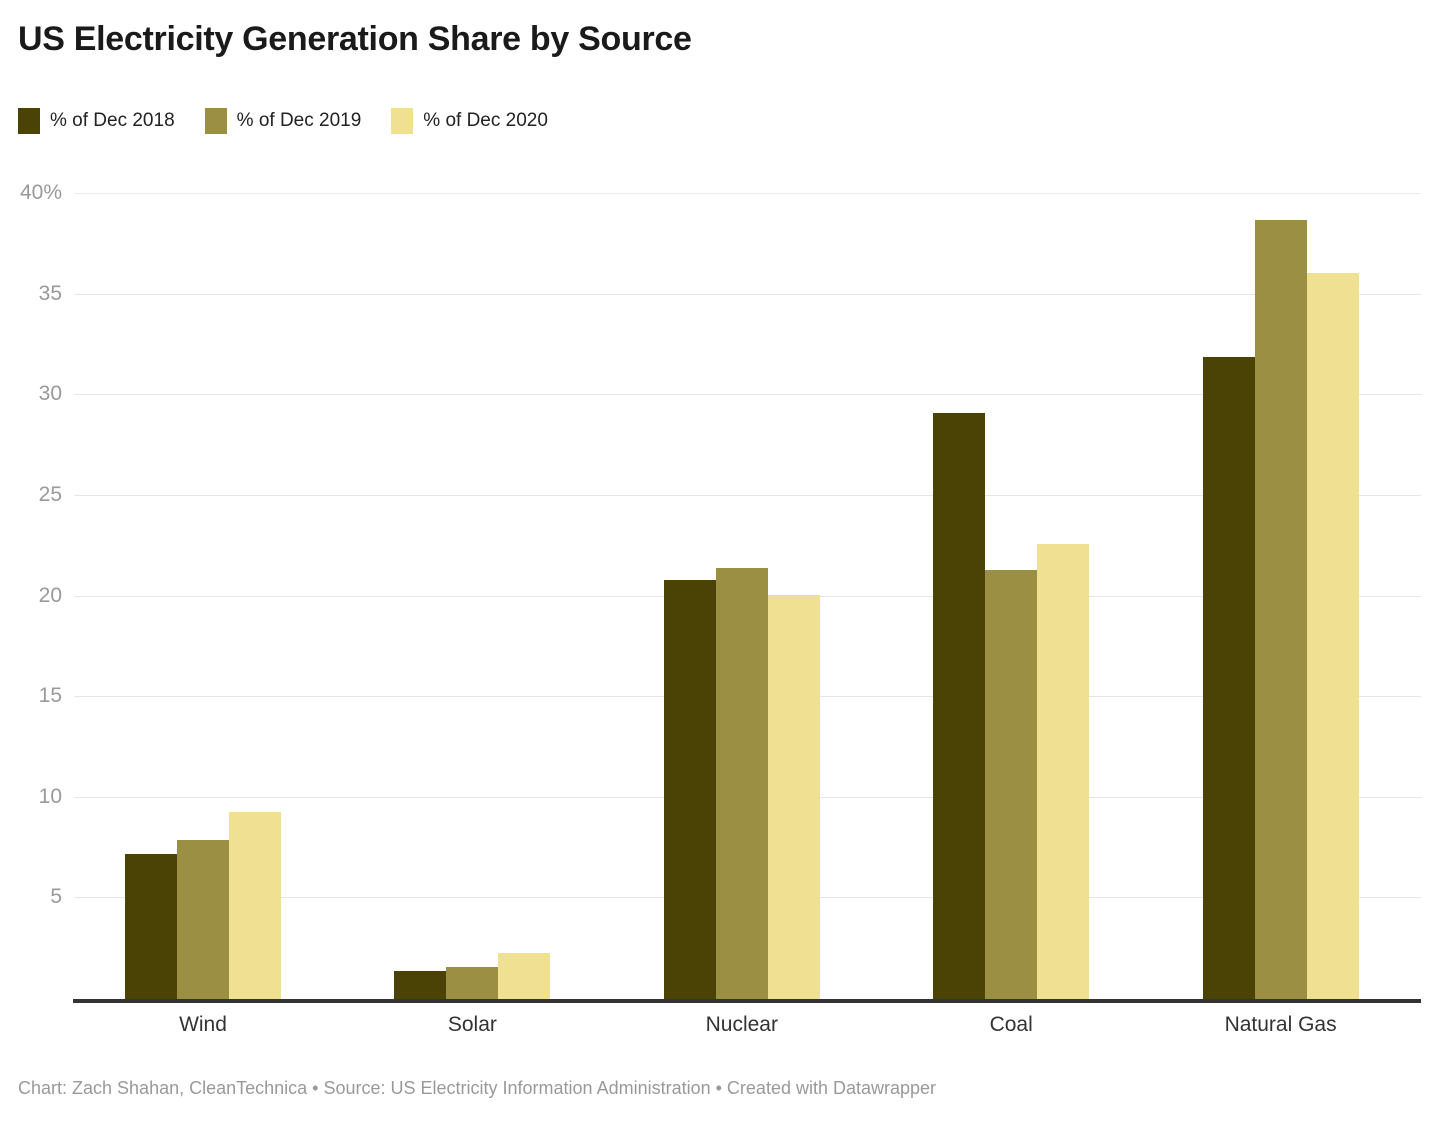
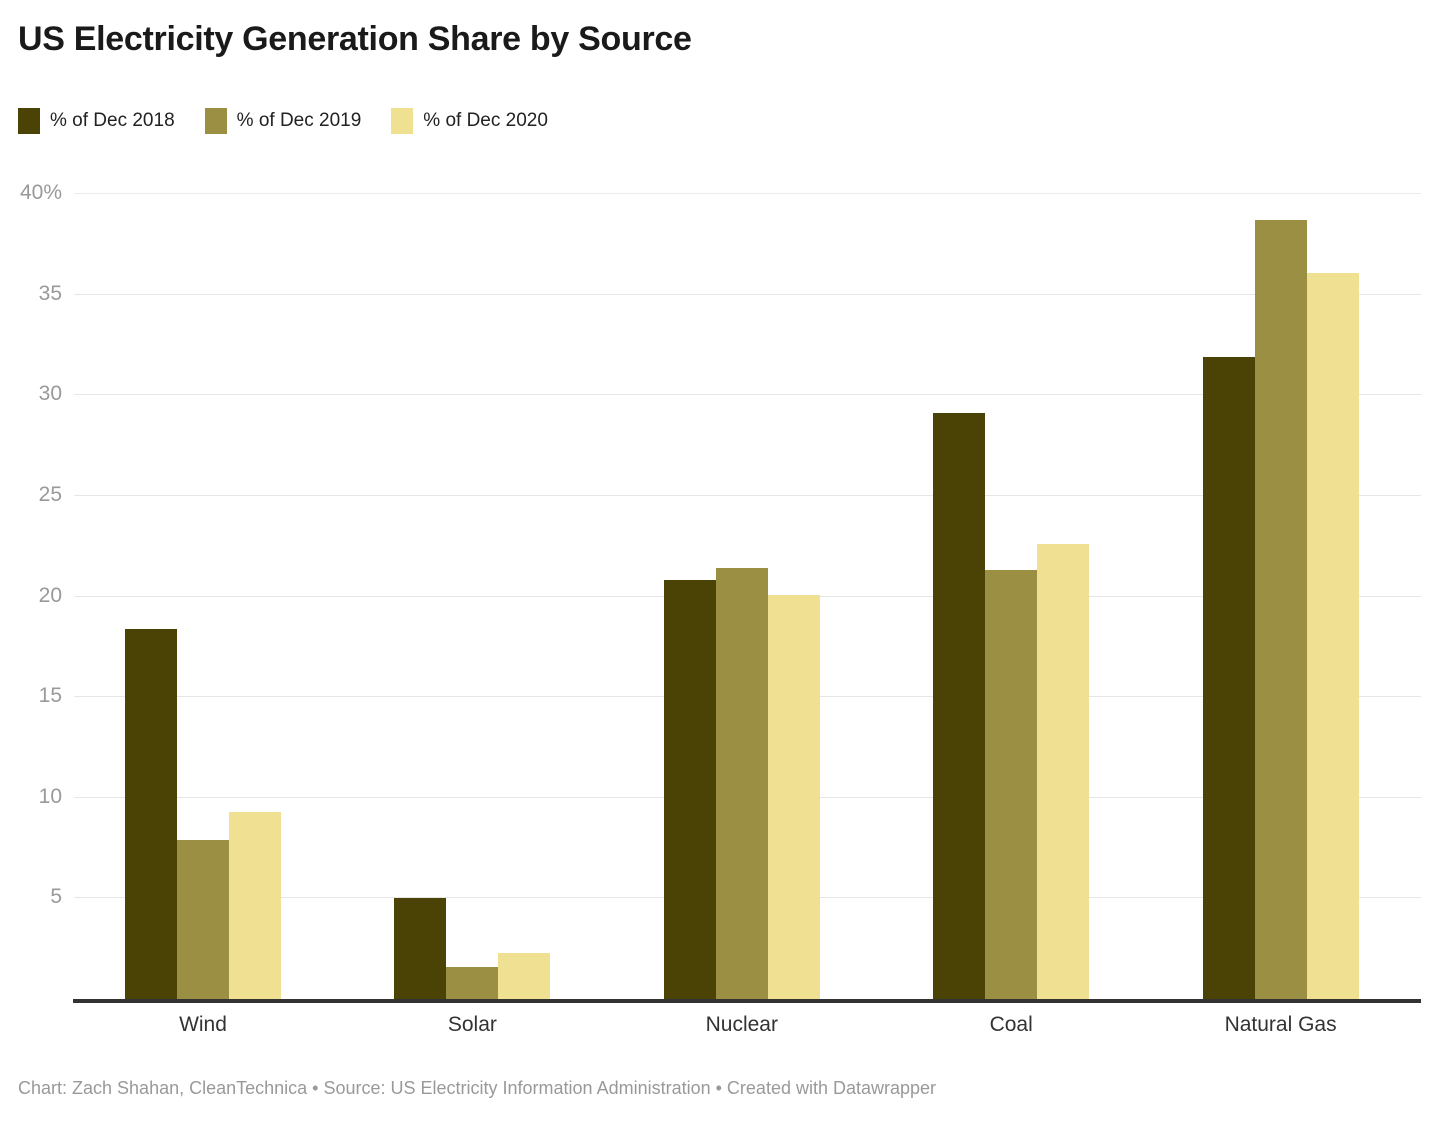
% of Dec 2018/Wind: 7.2% -> 18.4%
% of Dec 2018/Solar: 1.4% -> 5.0%
